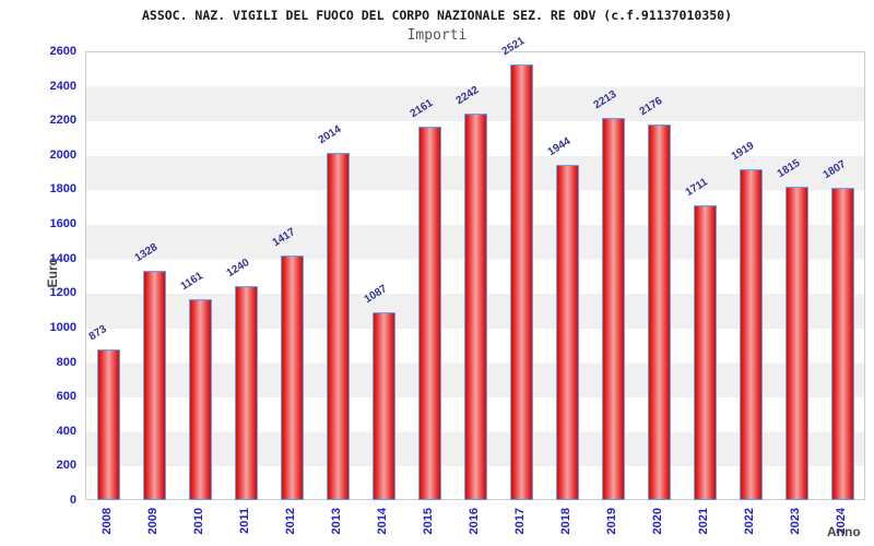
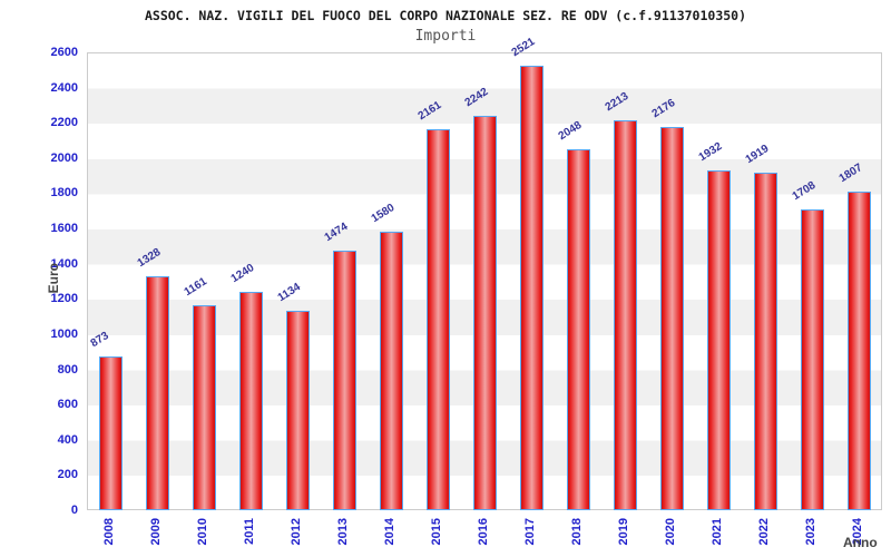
2012: 1417 -> 1134
2013: 2014 -> 1474
2014: 1087 -> 1580
2018: 1944 -> 2048
2021: 1711 -> 1932
2023: 1815 -> 1708
